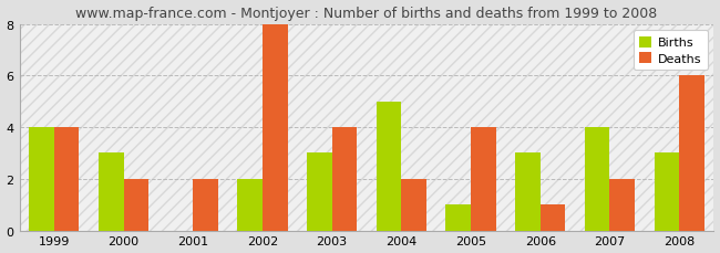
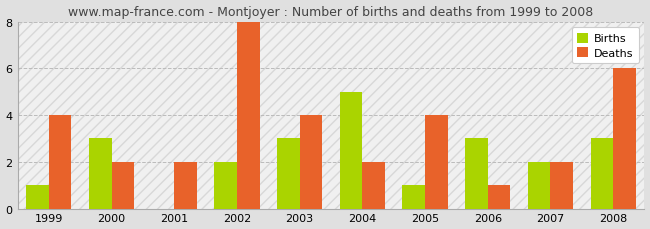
Births/1999: 4 -> 1
Births/2007: 4 -> 2
